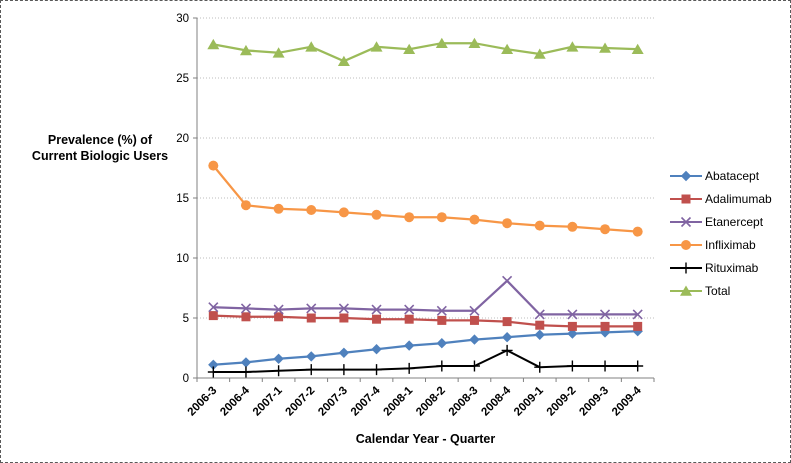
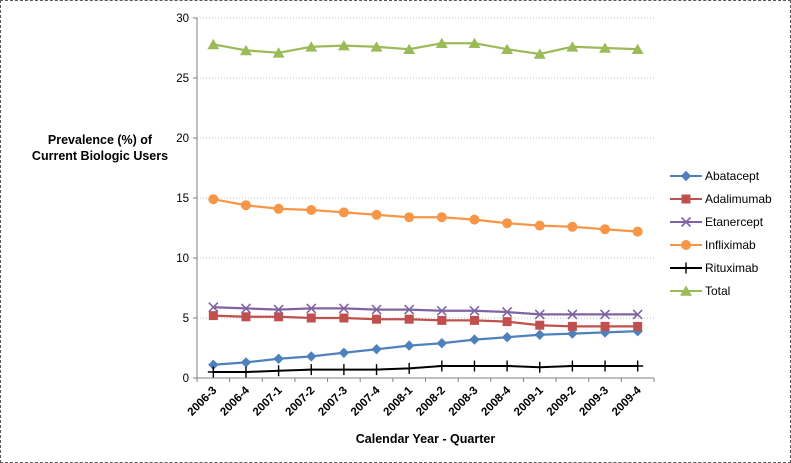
Infliximab/2006-3: 17.7 -> 14.9
Total/2007-3: 26.4 -> 27.7
Etanercept/2008-4: 8.1 -> 5.5
Rituximab/2008-4: 2.3 -> 1.0
